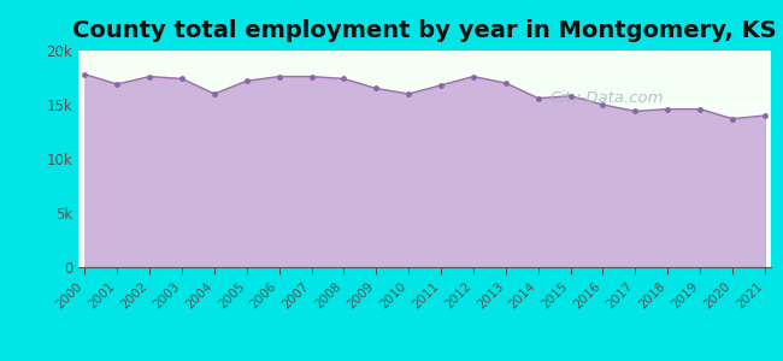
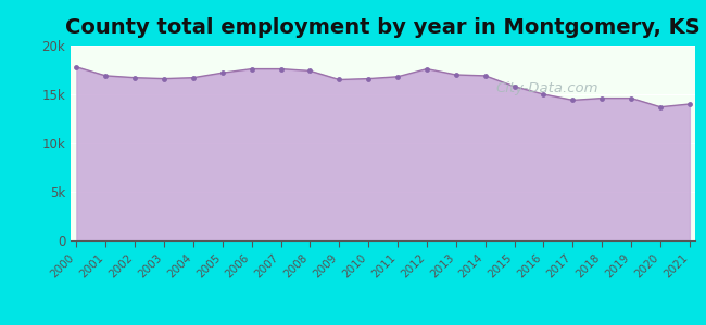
2002: 17.6k -> 16.7k
2003: 17.4k -> 16.6k
2004: 16.0k -> 16.7k
2010: 16.0k -> 16.6k
2014: 15.6k -> 16.9k
